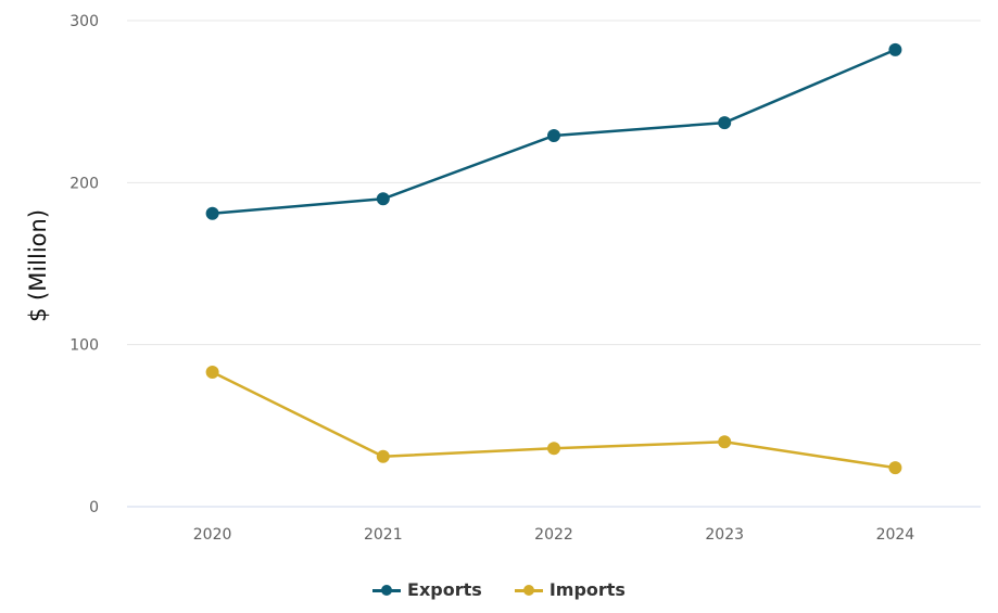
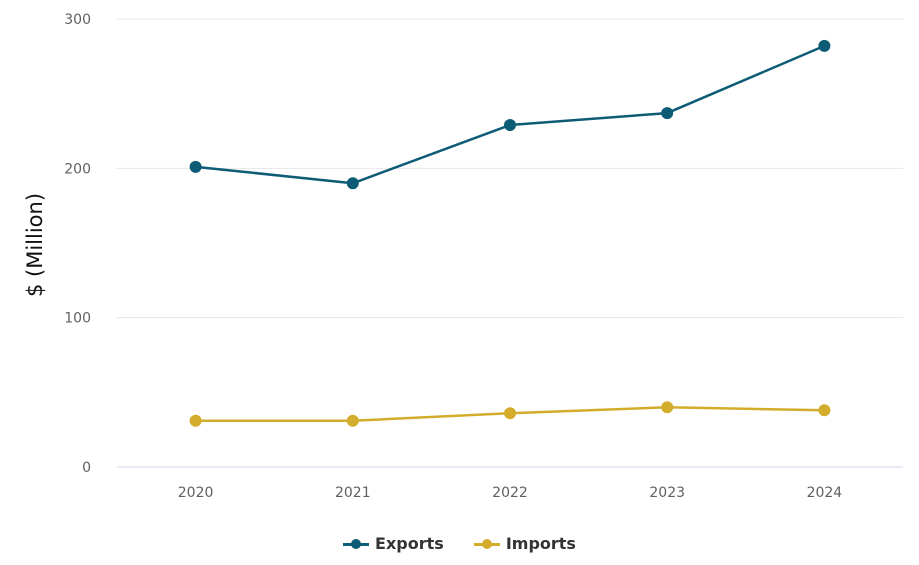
Exports/2020: 181 -> 201
Imports/2020: 83 -> 31
Imports/2024: 24 -> 38
